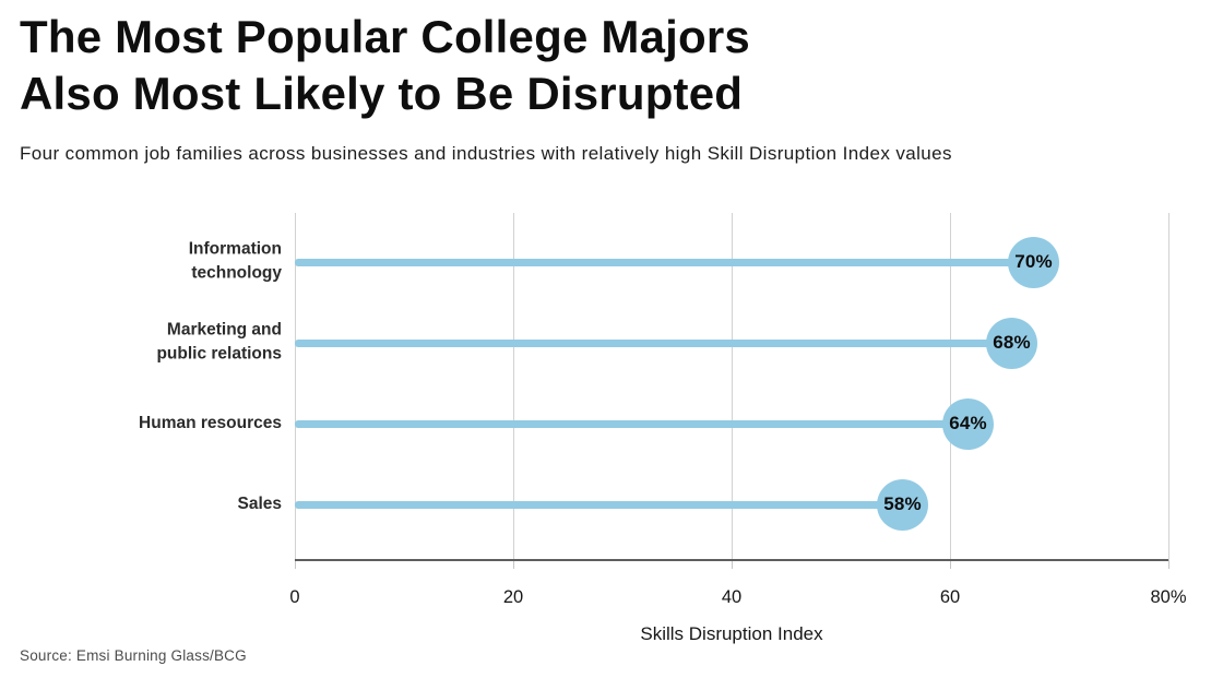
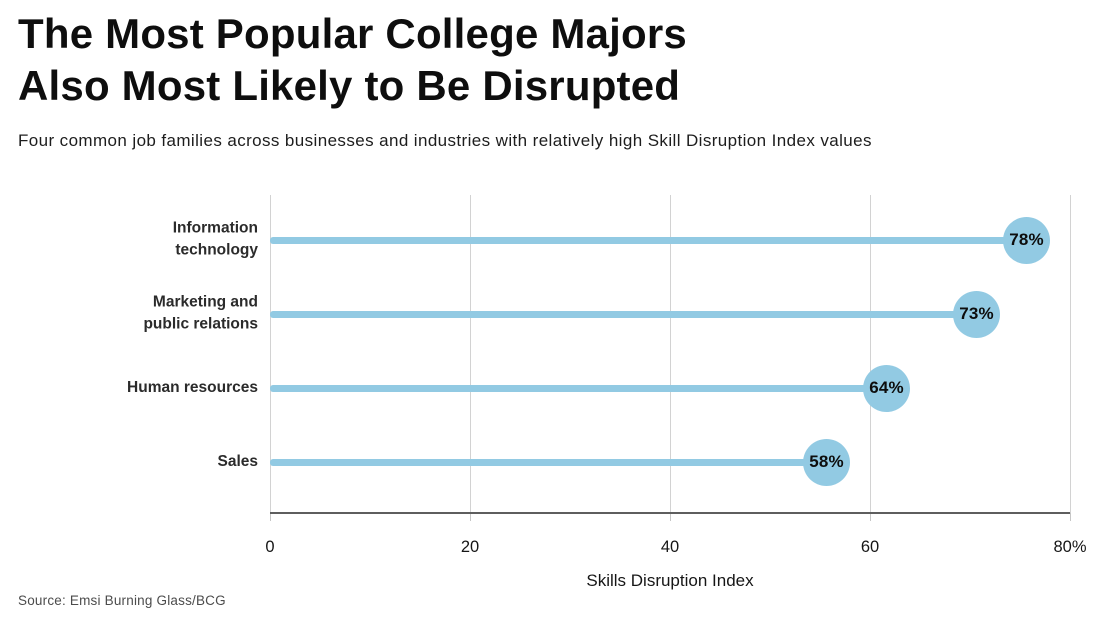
Information technology: 70% -> 78%
Marketing and public relations: 68% -> 73%
